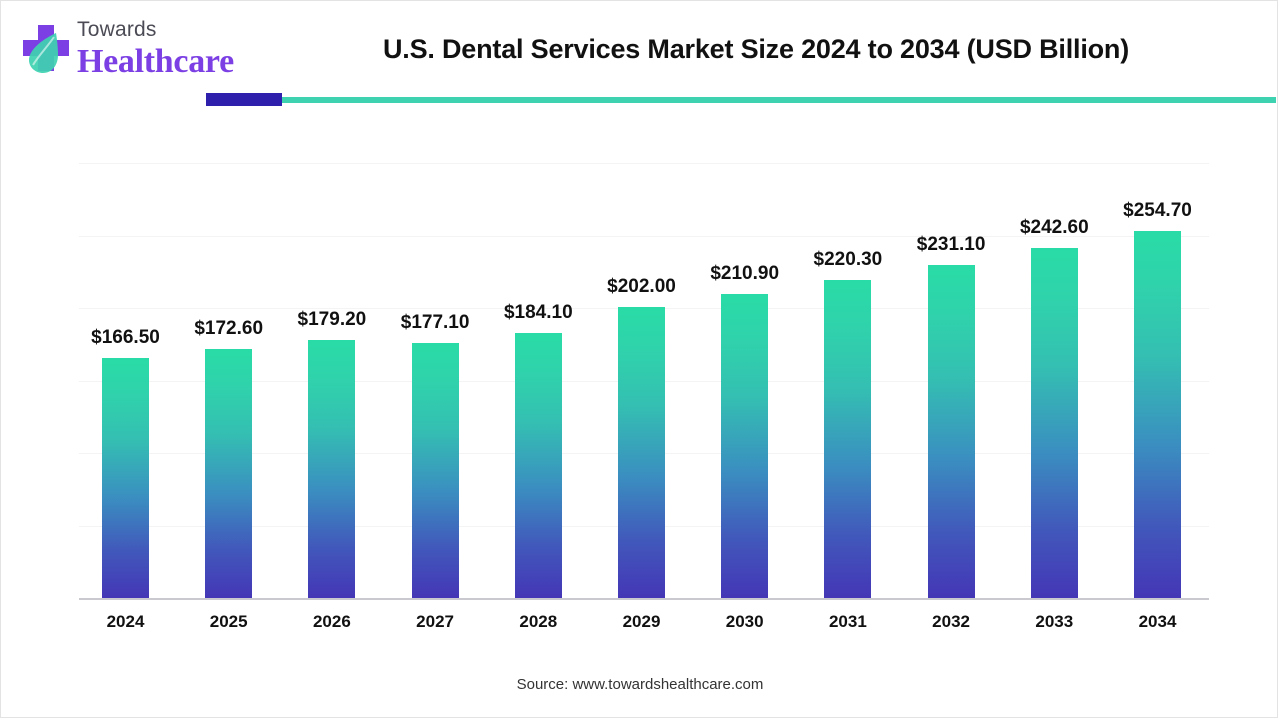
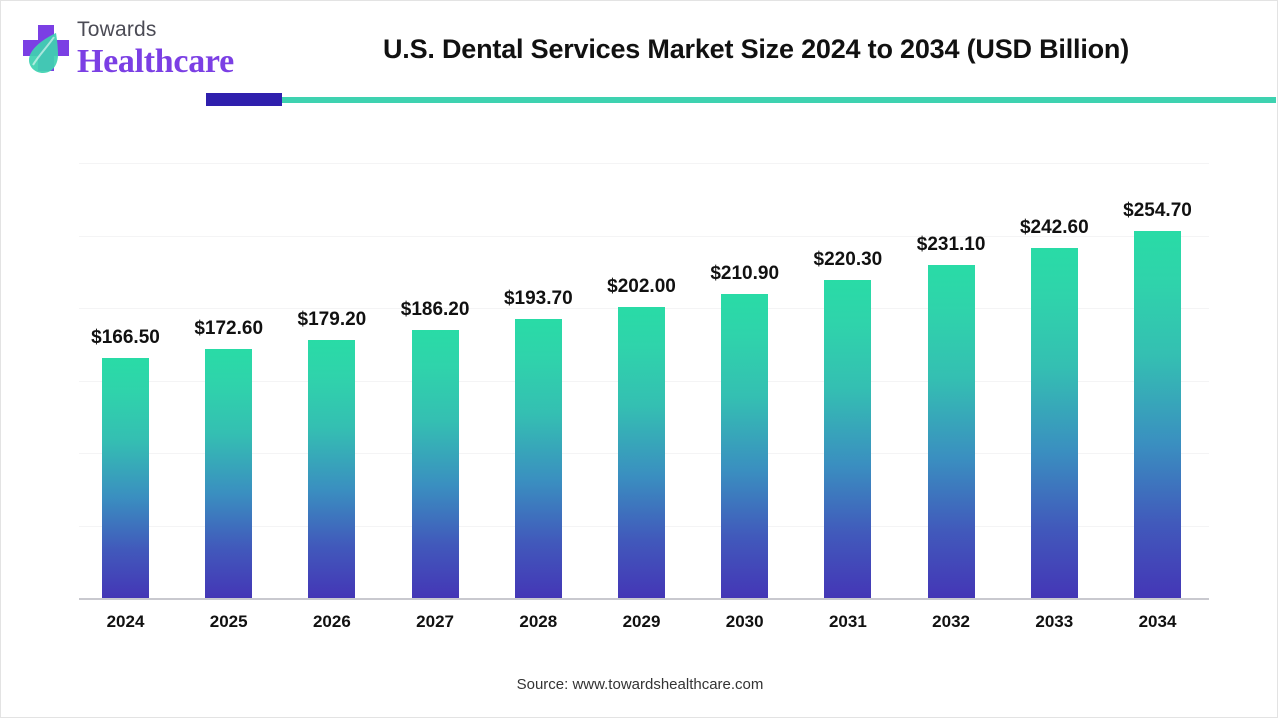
2027: $177.10 -> $186.20
2028: $184.10 -> $193.70
